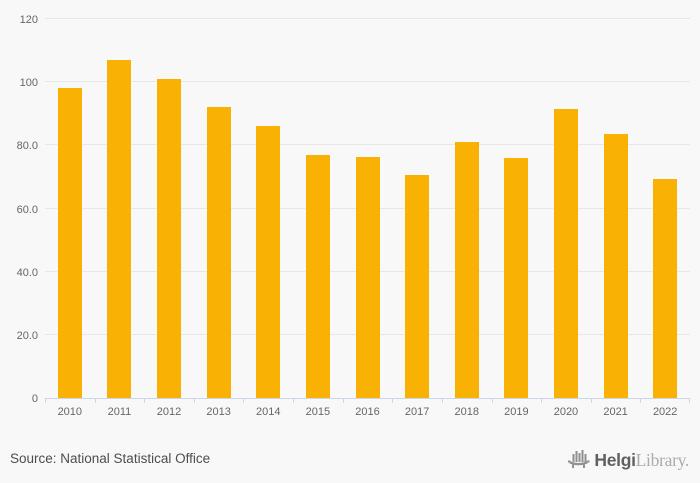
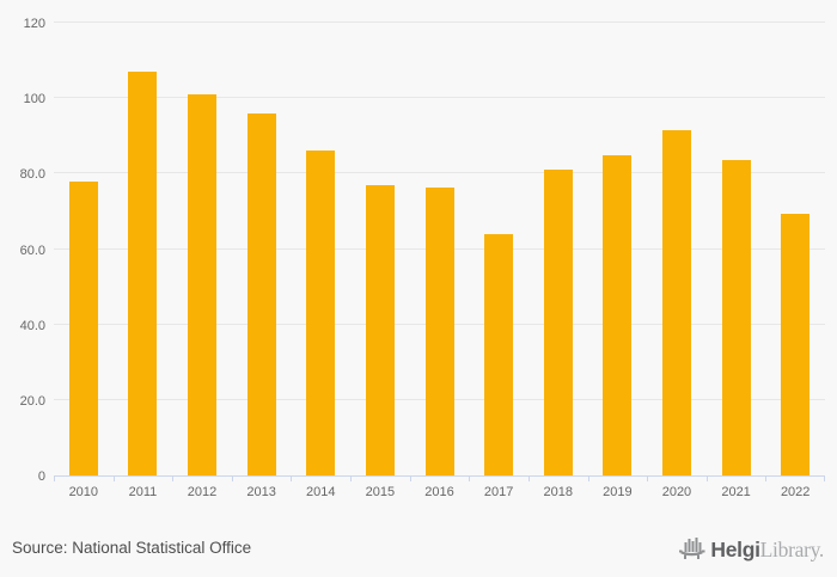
2010: 98 -> 78
2013: 92 -> 96
2017: 71 -> 64
2019: 76 -> 85
